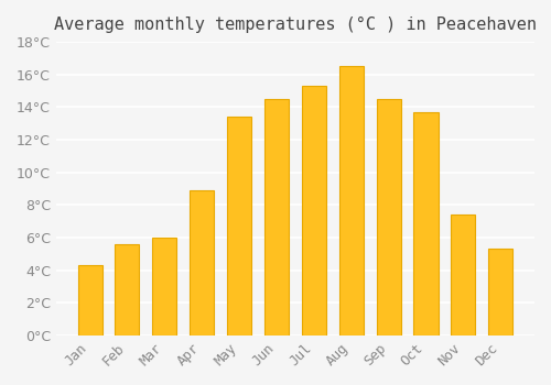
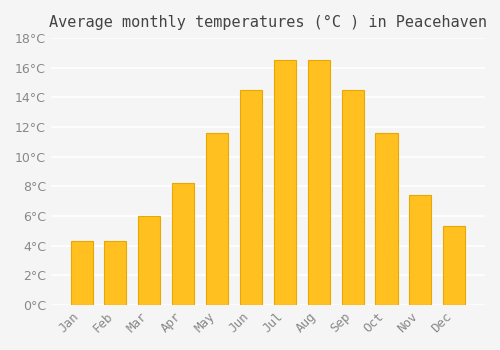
Feb: 5.6°C -> 4.3°C
Apr: 8.9°C -> 8.2°C
May: 13.4°C -> 11.6°C
Jul: 15.3°C -> 16.5°C
Oct: 13.7°C -> 11.6°C
